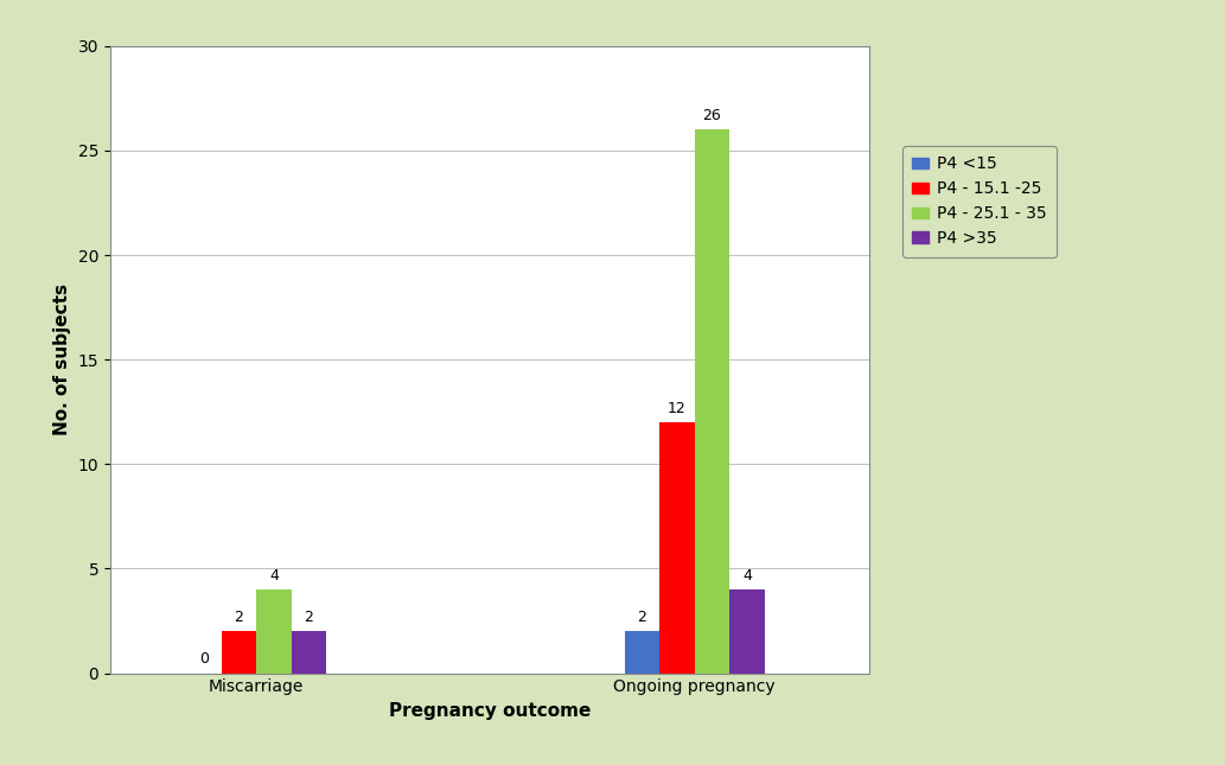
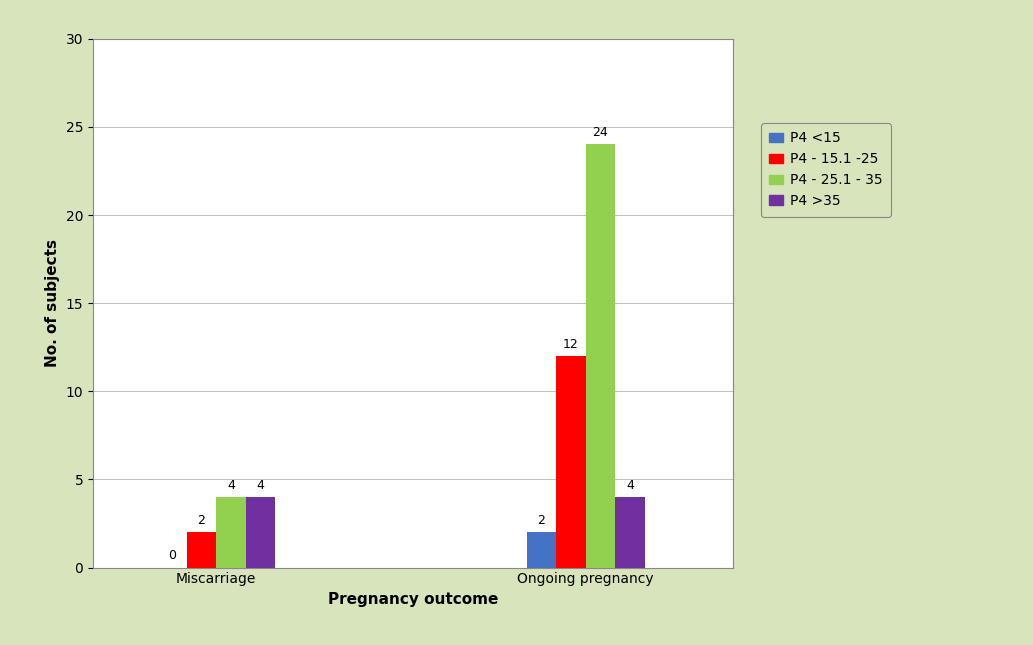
P4 >35/Miscarriage: 2 -> 4
P4 - 25.1 - 35/Ongoing pregnancy: 26 -> 24
